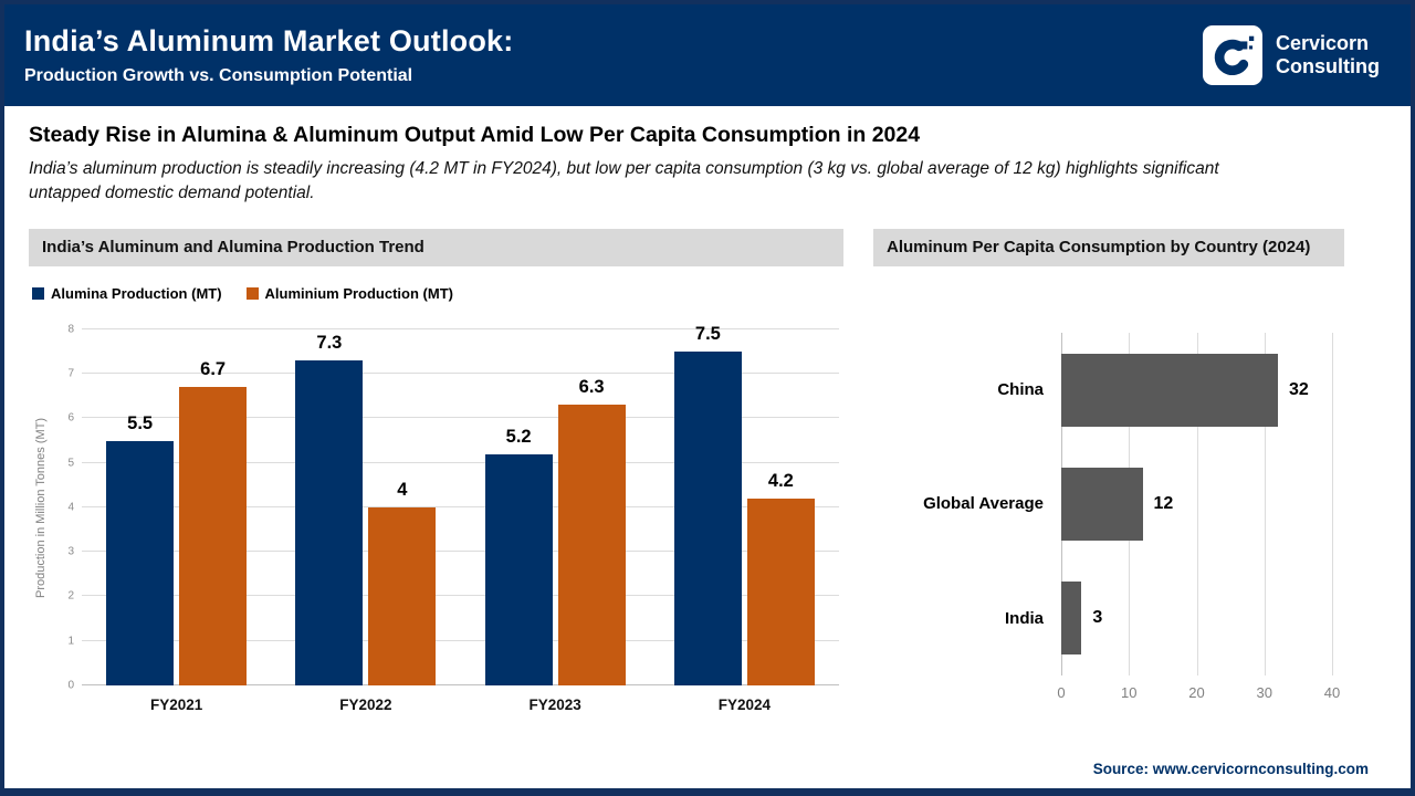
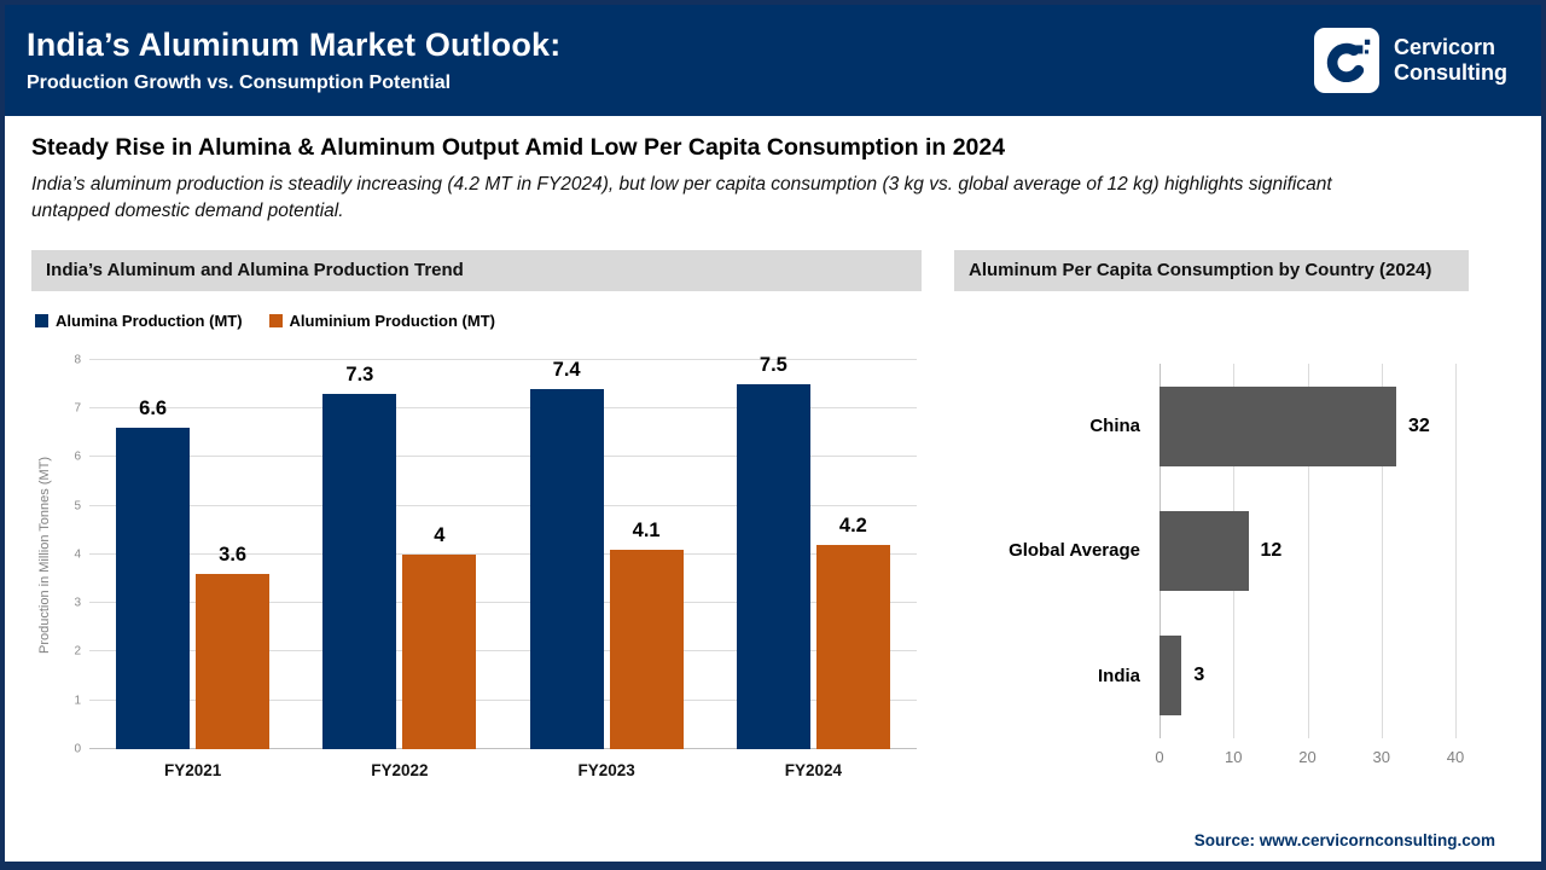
India’s Aluminum and Alumina Production Trend/Alumina Production (MT)/FY2021: 5.5 -> 6.6
India’s Aluminum and Alumina Production Trend/Aluminium Production (MT)/FY2021: 6.7 -> 3.6
India’s Aluminum and Alumina Production Trend/Alumina Production (MT)/FY2023: 5.2 -> 7.4
India’s Aluminum and Alumina Production Trend/Aluminium Production (MT)/FY2023: 6.3 -> 4.1
